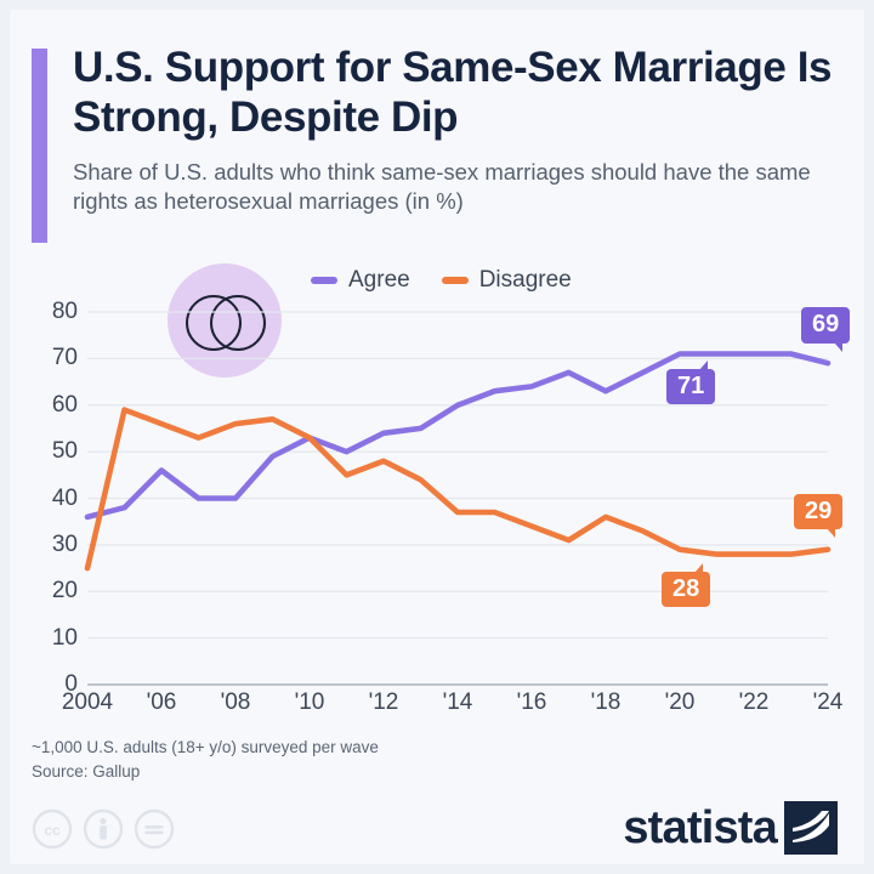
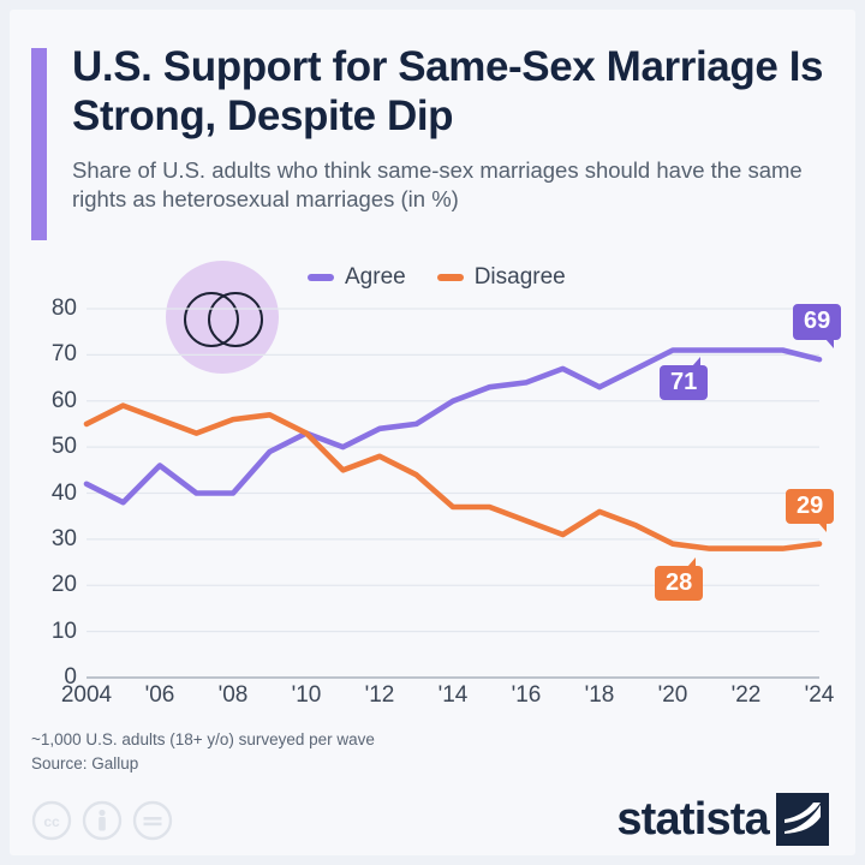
Agree/2004: 36 -> 42
Disagree/2004: 25 -> 55
